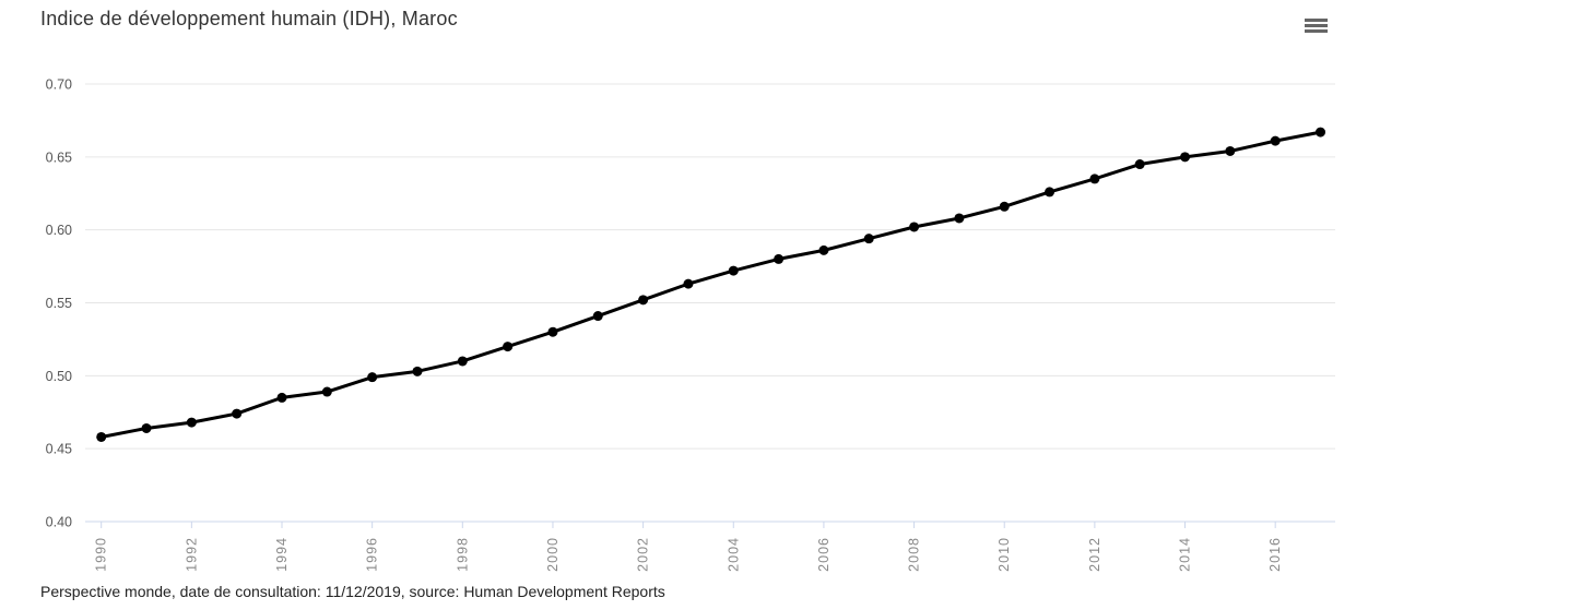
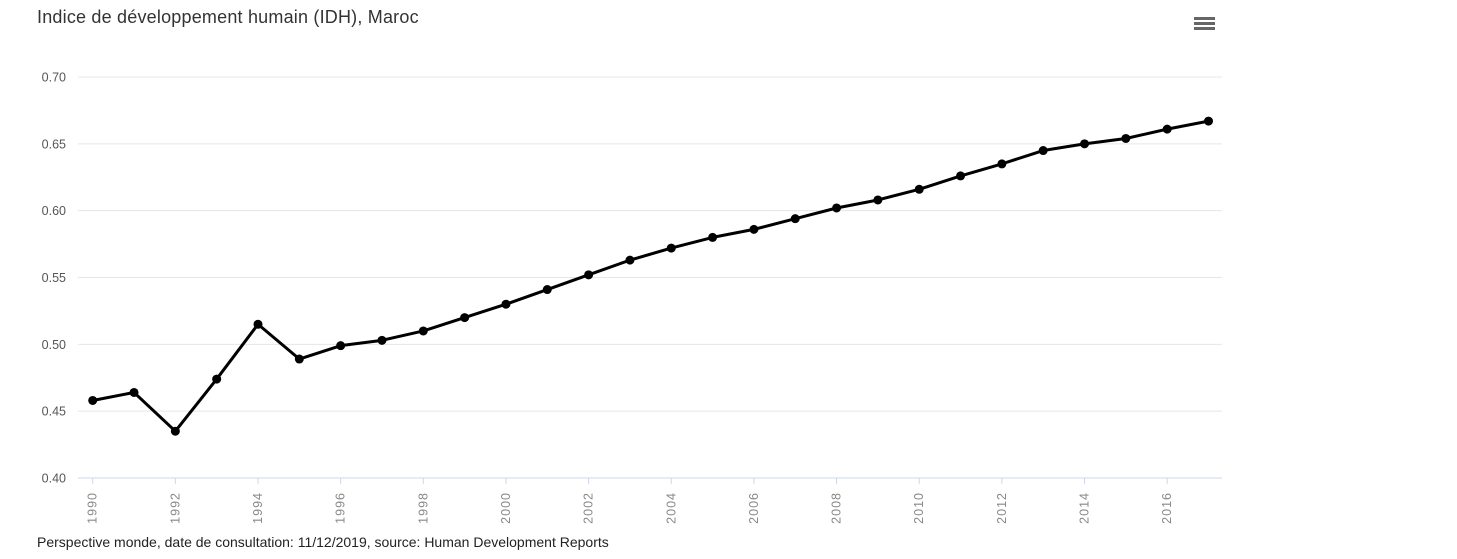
1992: 0.468 -> 0.435
1994: 0.485 -> 0.515
